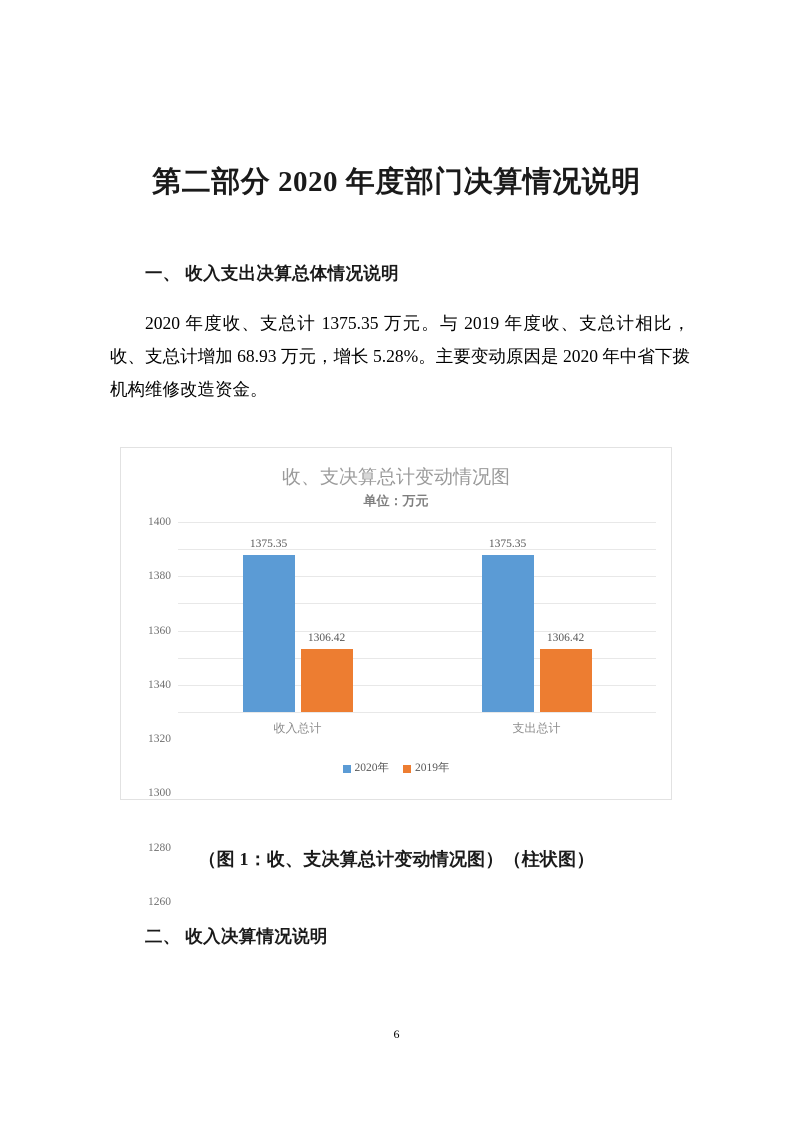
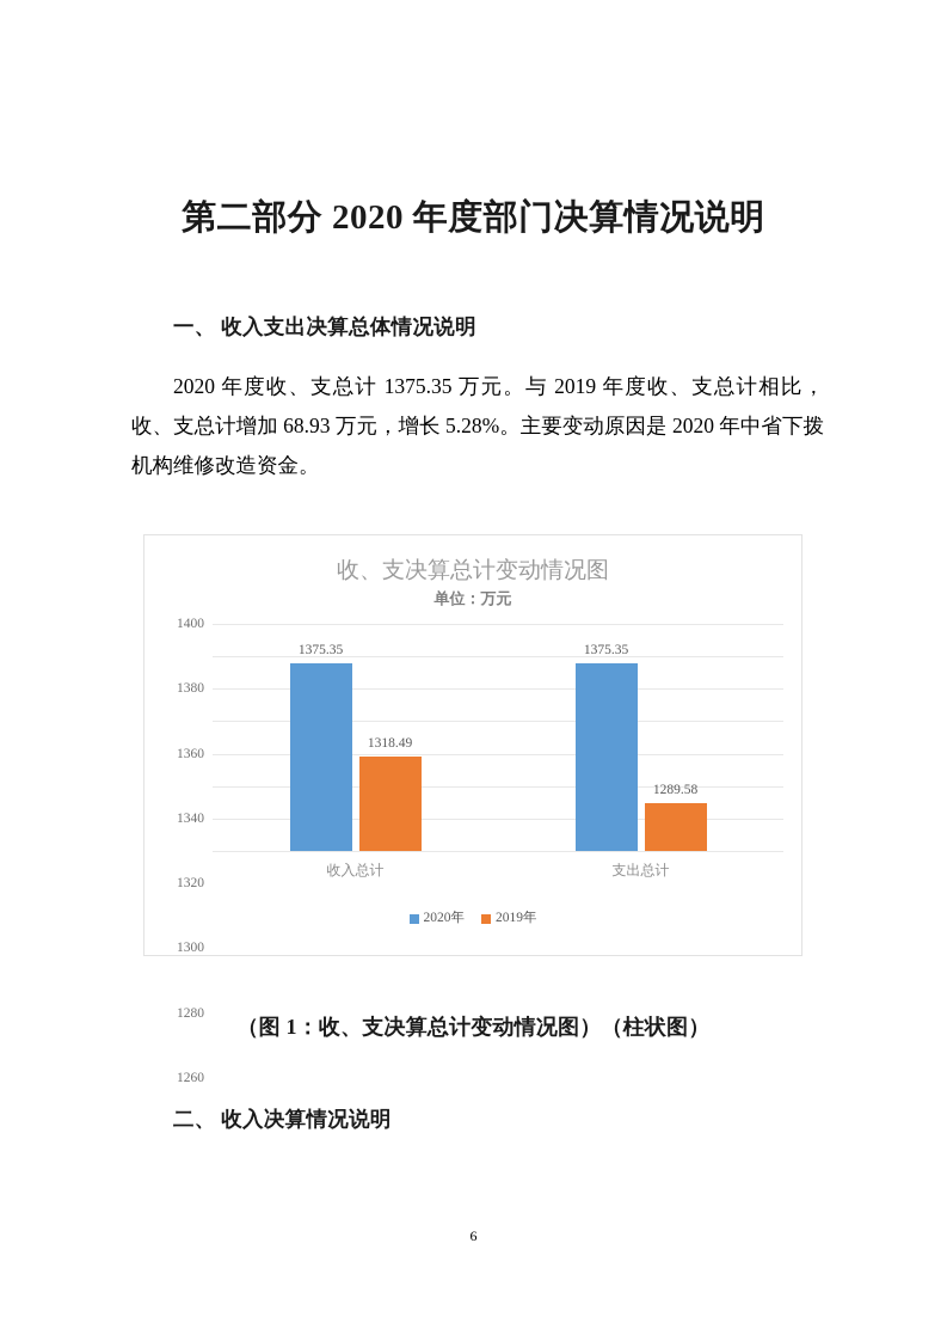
2019年/收入总计: 1306.42 -> 1318.49
2019年/支出总计: 1306.42 -> 1289.58
